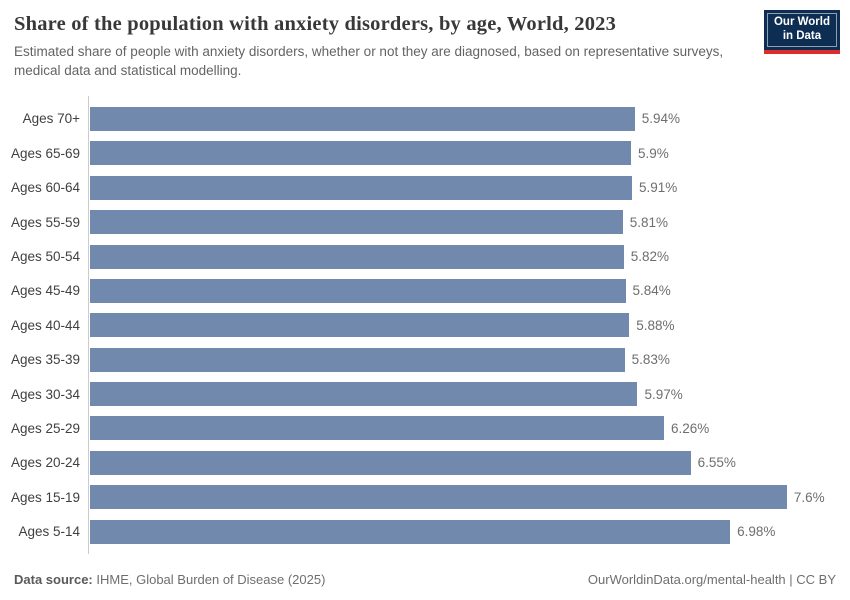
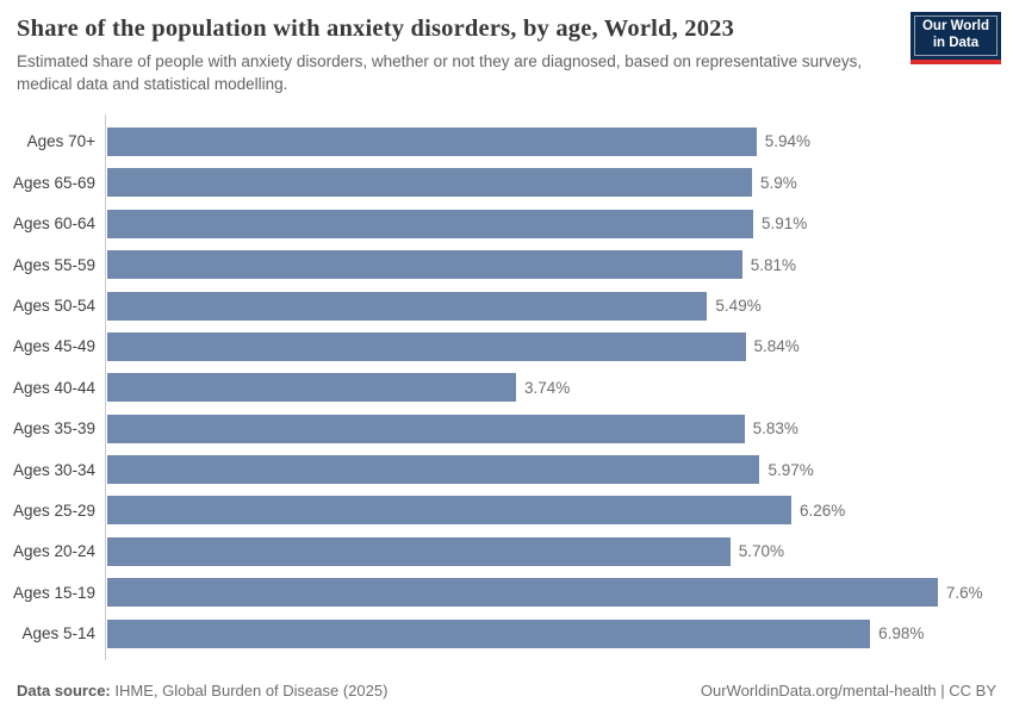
Ages 50-54: 5.82% -> 5.49%
Ages 40-44: 5.88% -> 3.74%
Ages 20-24: 6.55% -> 5.70%
